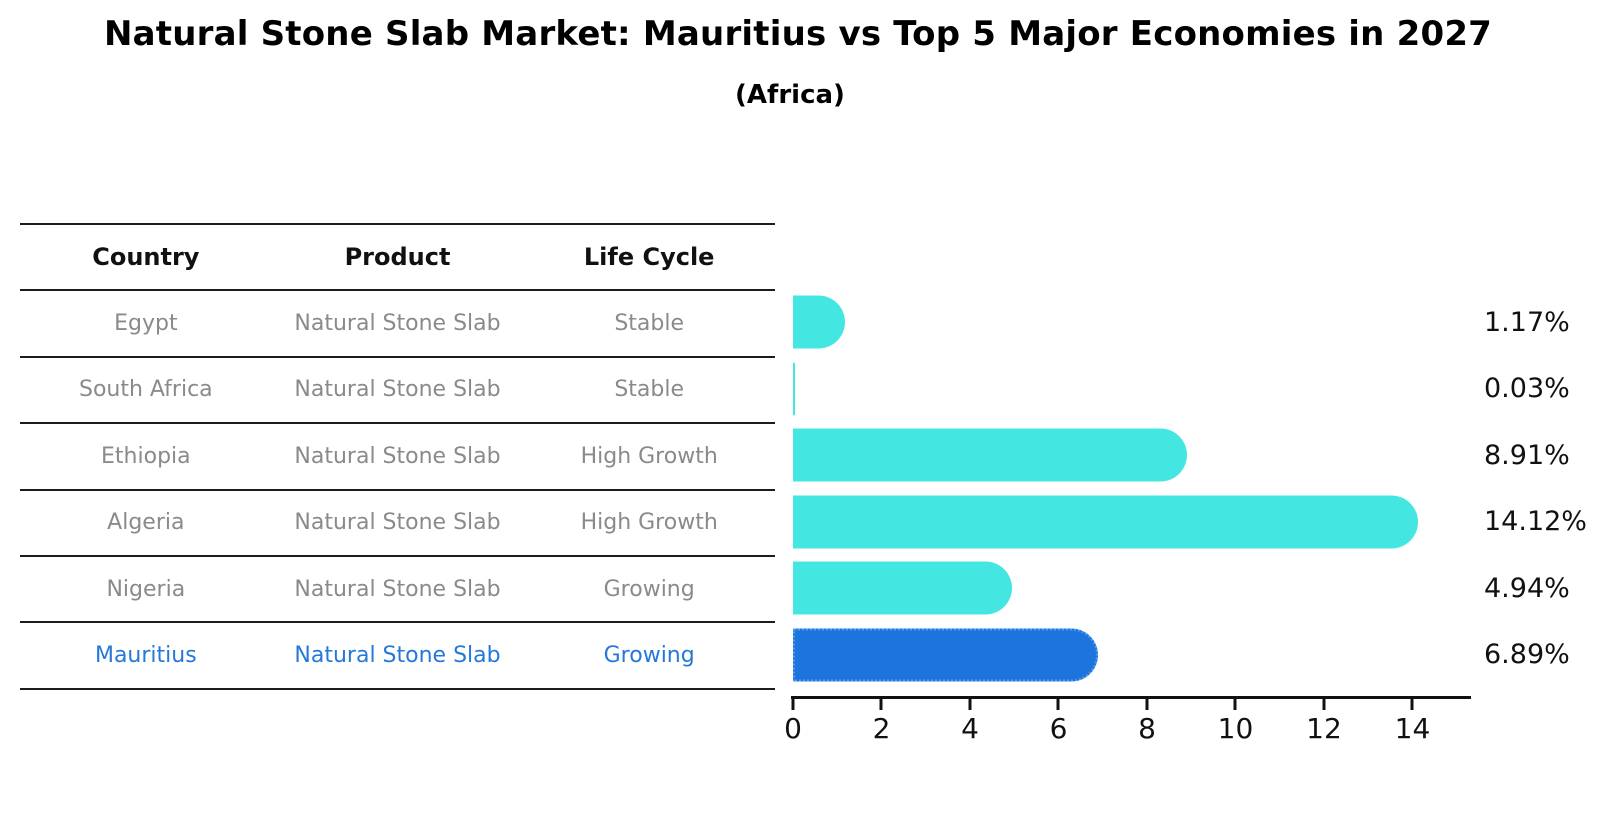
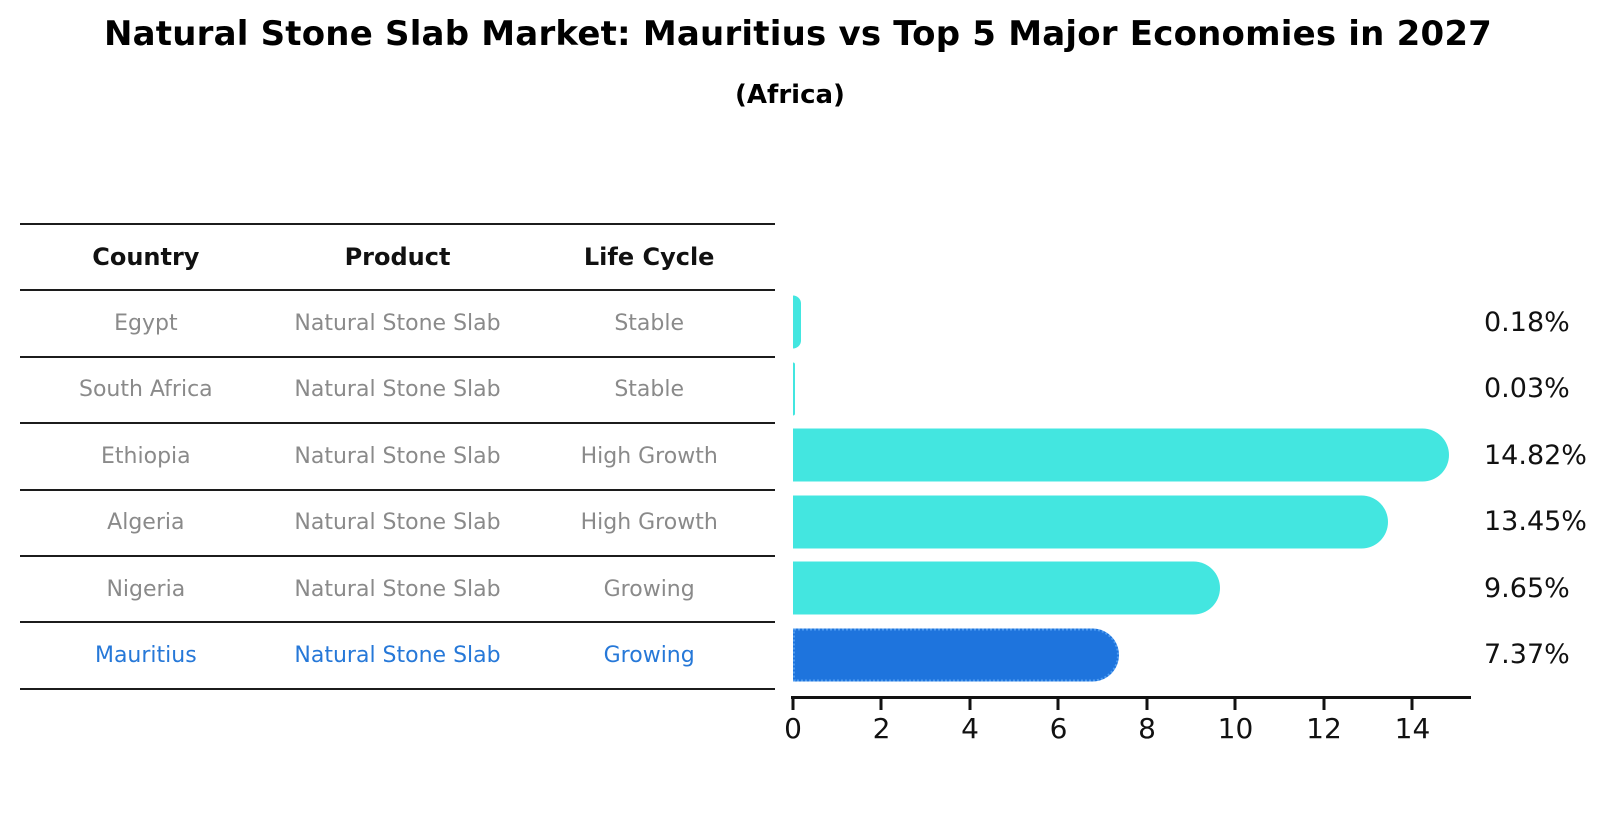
Egypt: 1.17% -> 0.18%
Ethiopia: 8.91% -> 14.82%
Algeria: 14.12% -> 13.45%
Nigeria: 4.94% -> 9.65%
Mauritius: 6.89% -> 7.37%
